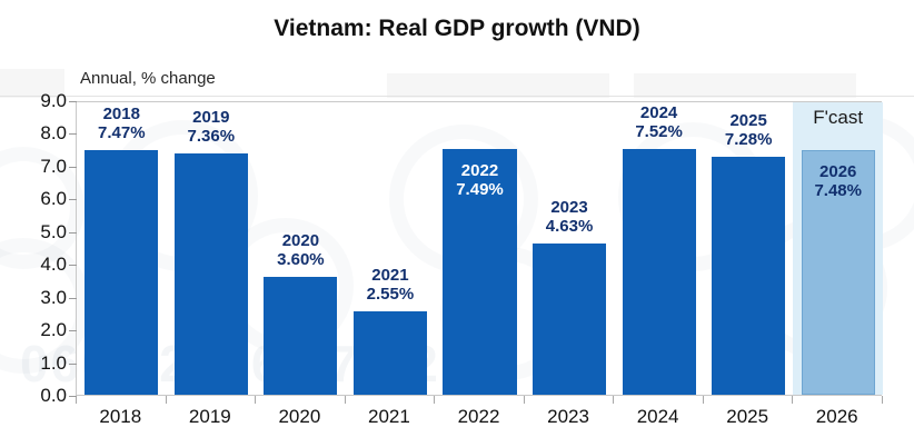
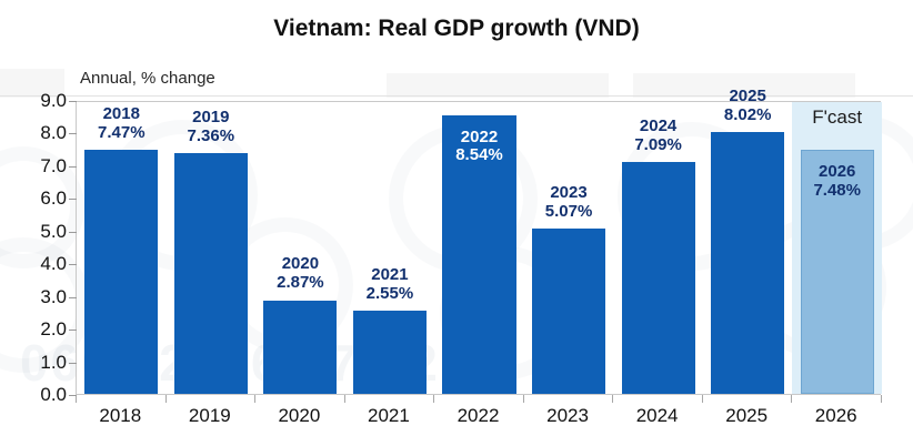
2020: 3.60% -> 2.87%
2022: 7.49% -> 8.54%
2023: 4.63% -> 5.07%
2024: 7.52% -> 7.09%
2025: 7.28% -> 8.02%
